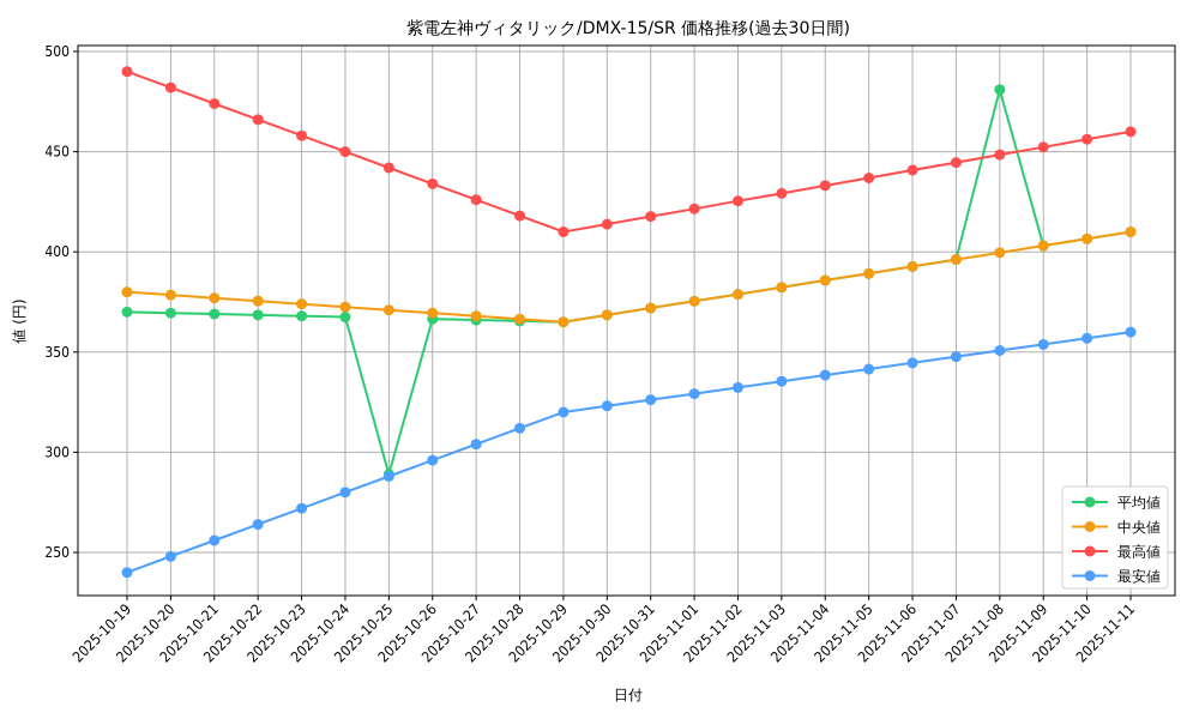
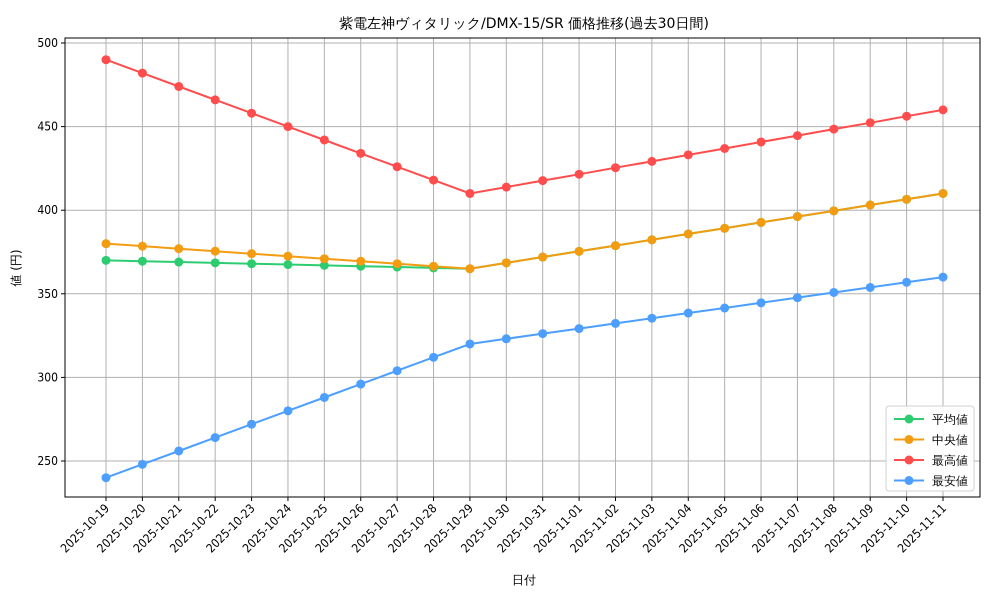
平均値/2025-10-25: 289 -> 367
平均値/2025-11-08: 481 -> 400
